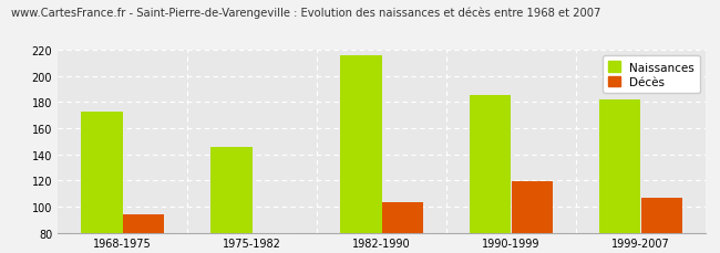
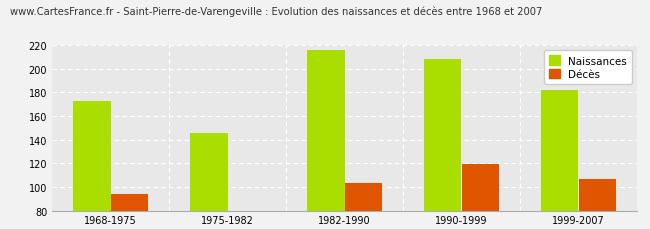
Naissances/1990-1999: 185 -> 208
